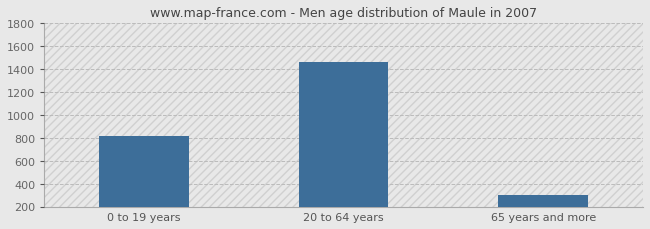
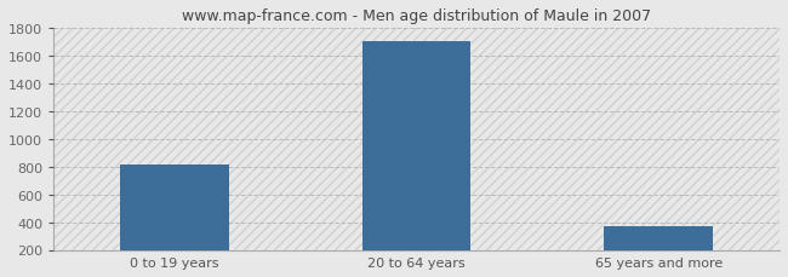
20 to 64 years: 1460 -> 1700
65 years and more: 300 -> 370
